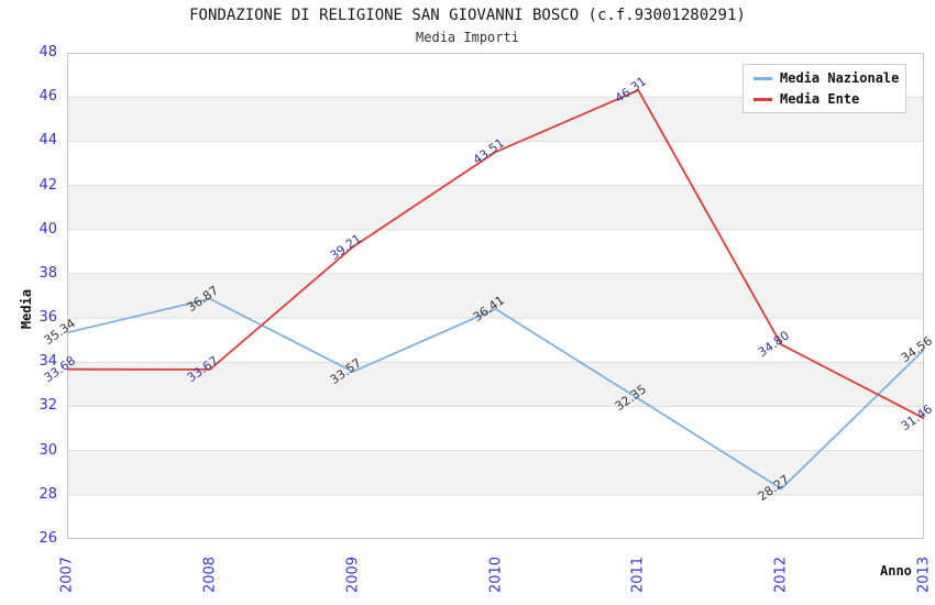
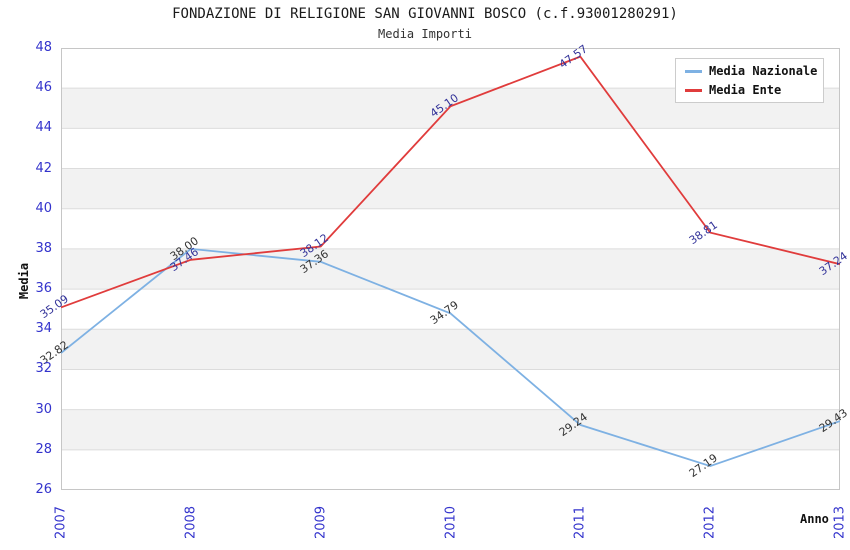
Media Nazionale/2007: 35.34 -> 32.82
Media Ente/2007: 33.68 -> 35.09
Media Nazionale/2008: 36.87 -> 38.00
Media Ente/2008: 33.67 -> 37.46
Media Nazionale/2009: 33.57 -> 37.36
Media Ente/2009: 39.21 -> 38.12
Media Nazionale/2010: 36.41 -> 34.79
Media Ente/2010: 43.51 -> 45.10
Media Nazionale/2011: 32.35 -> 29.24
Media Ente/2011: 46.31 -> 47.57
Media Nazionale/2012: 28.27 -> 27.19
Media Ente/2012: 34.80 -> 38.81
Media Nazionale/2013: 34.56 -> 29.43
Media Ente/2013: 31.46 -> 37.24
